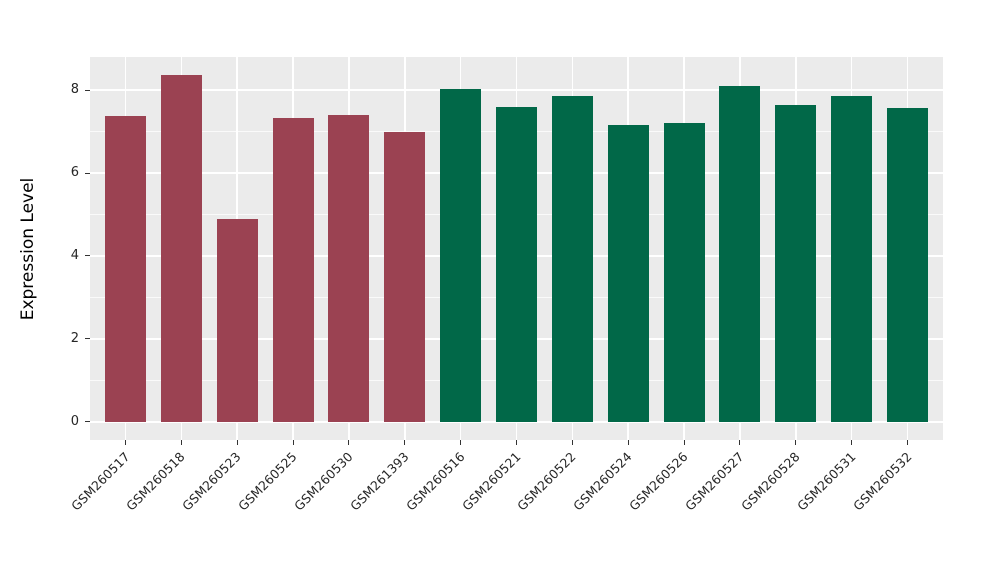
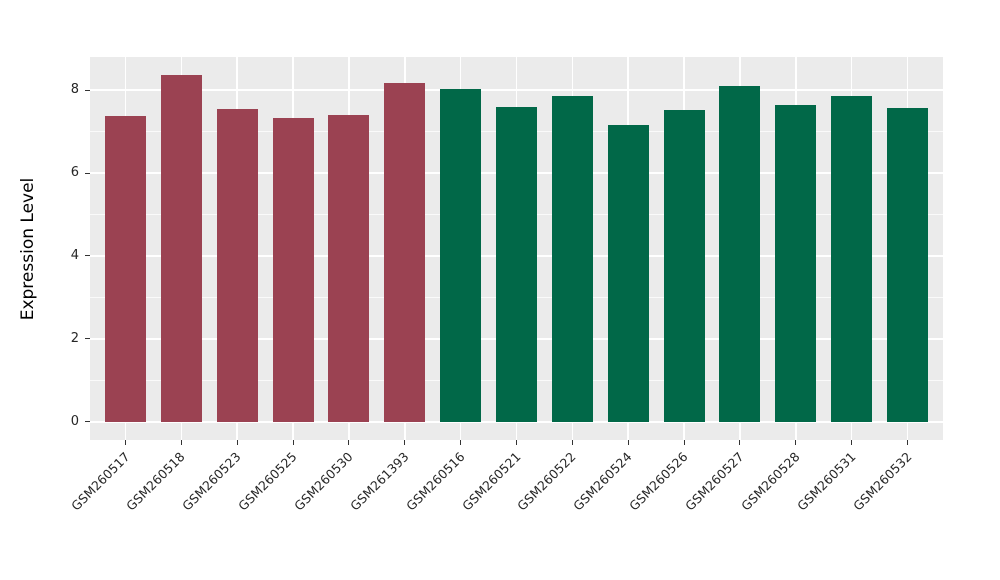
GSM260523: 4.9 -> 7.5
GSM261393: 7.0 -> 8.2
GSM260526: 7.2 -> 7.5
